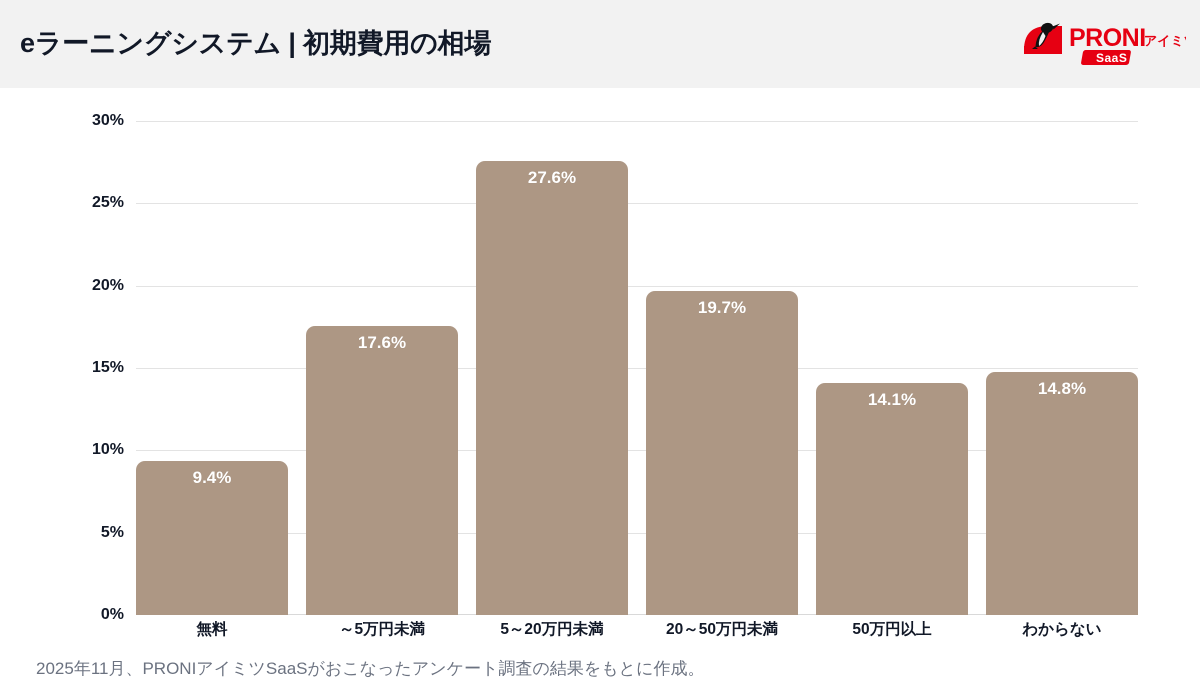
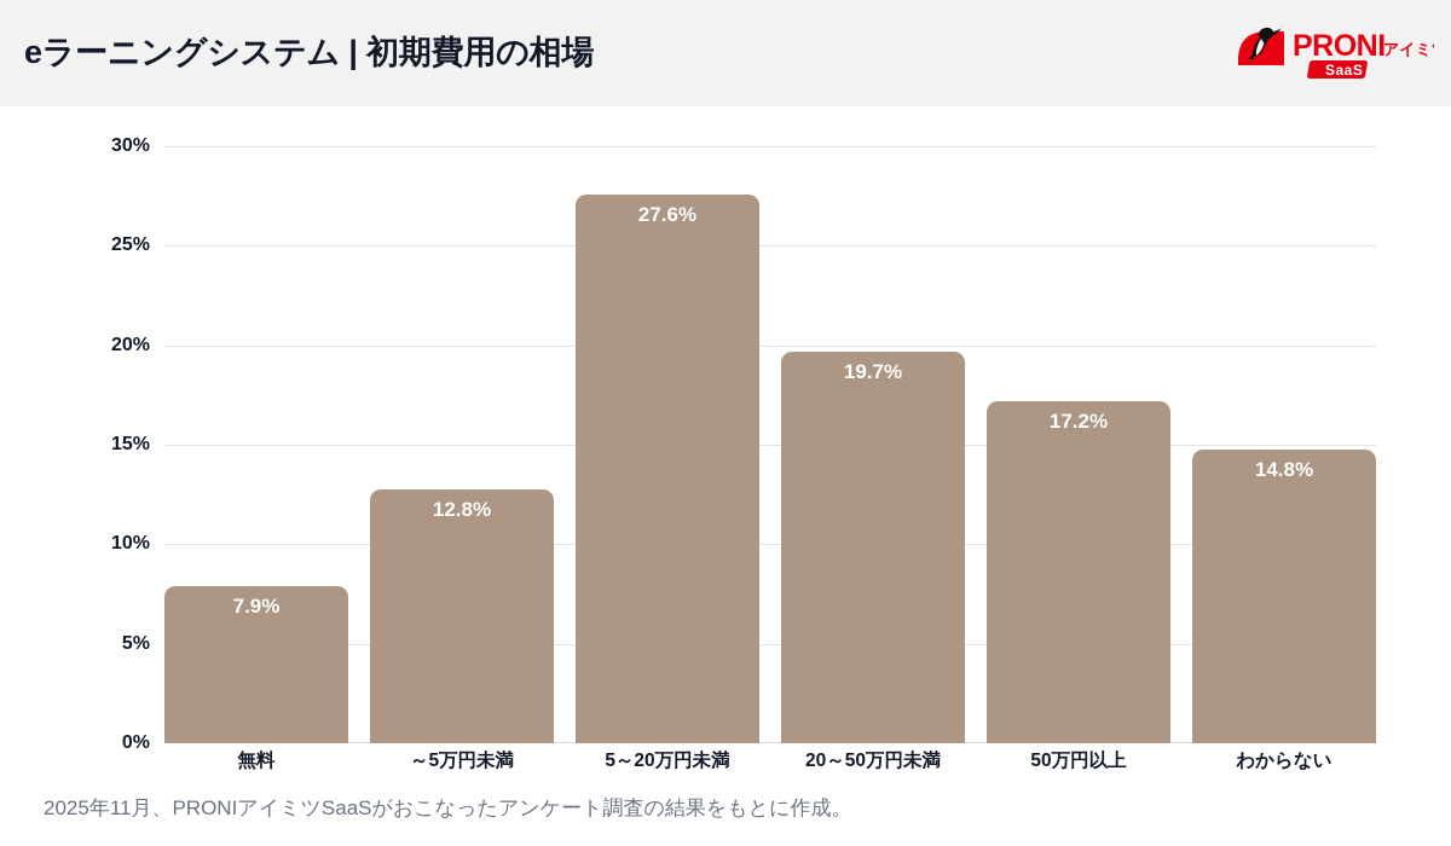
無料: 9.4% -> 7.9%
～5万円未満: 17.6% -> 12.8%
50万円以上: 14.1% -> 17.2%
